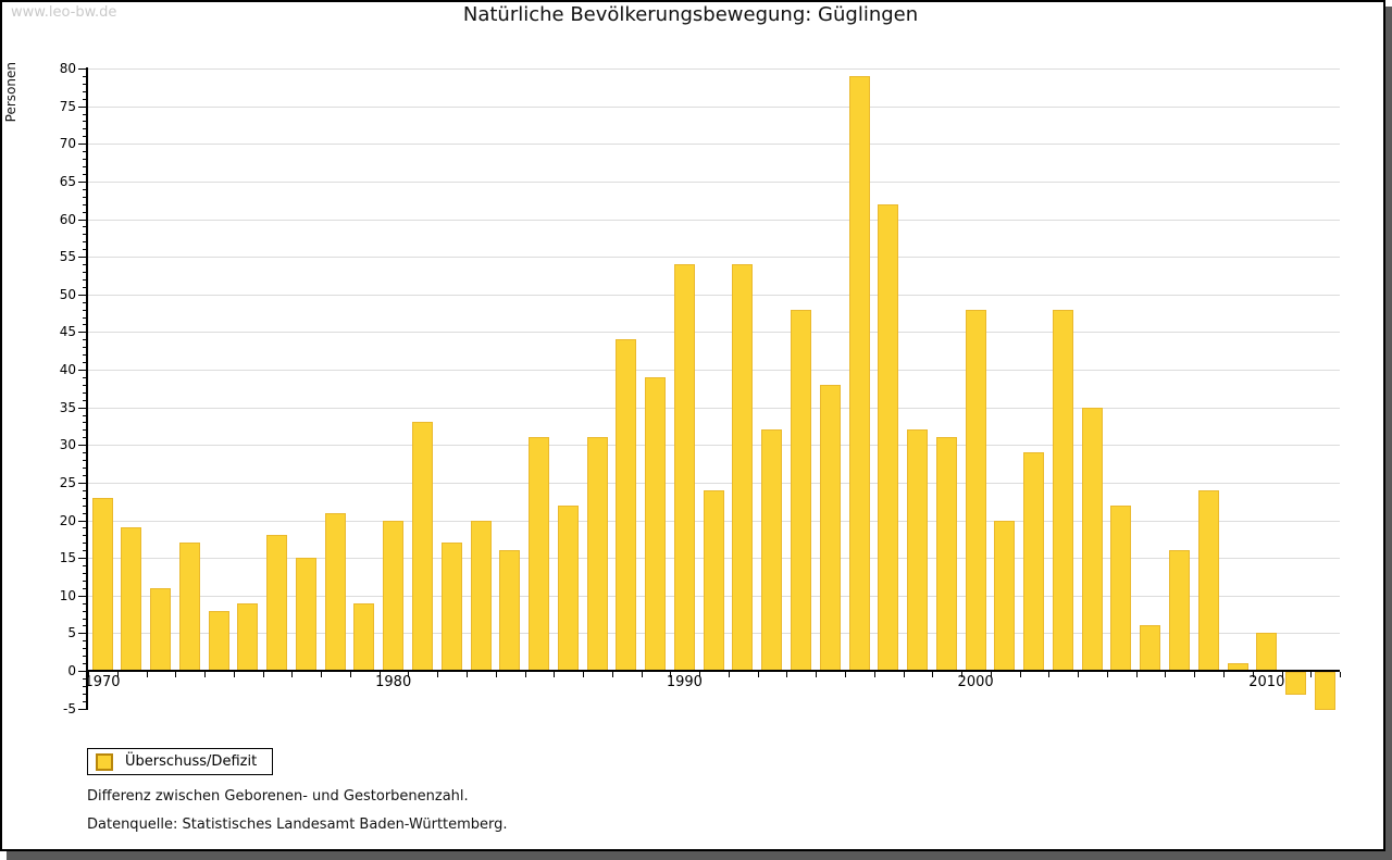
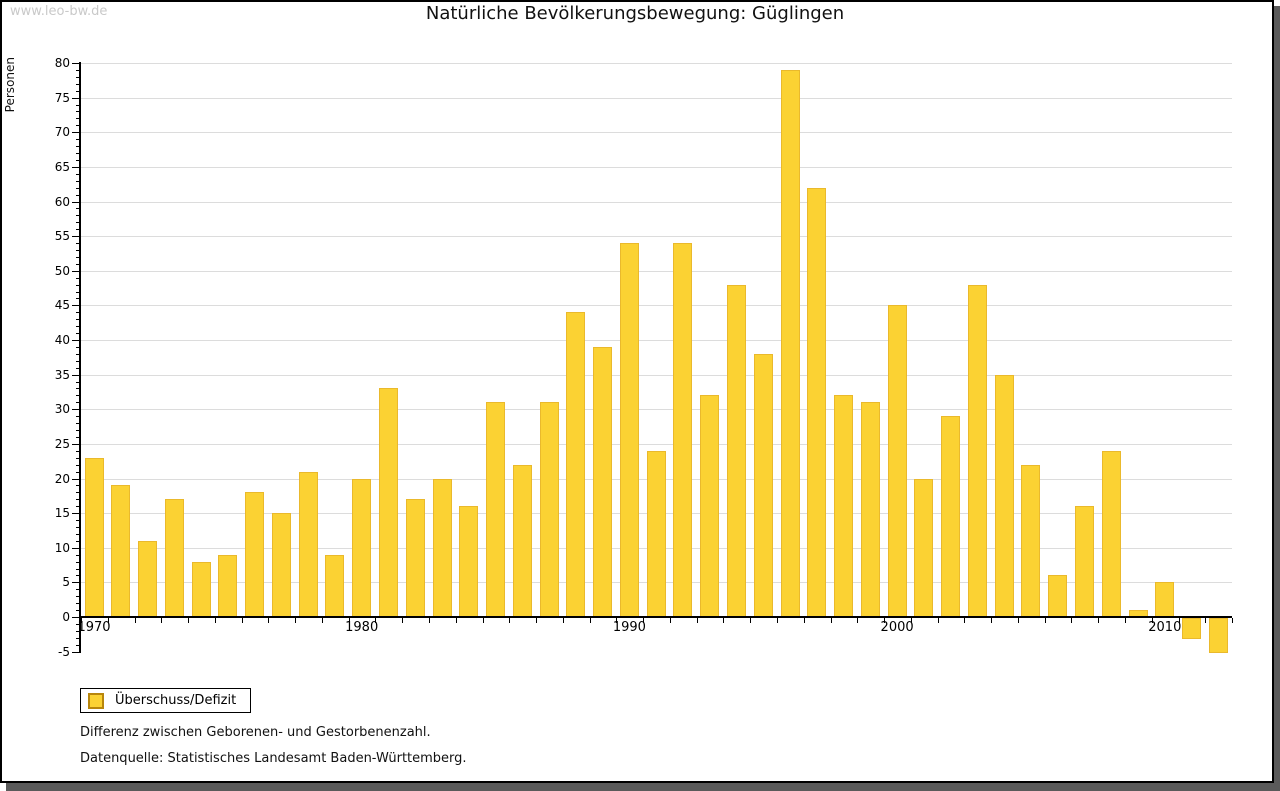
2000: 48 -> 45
